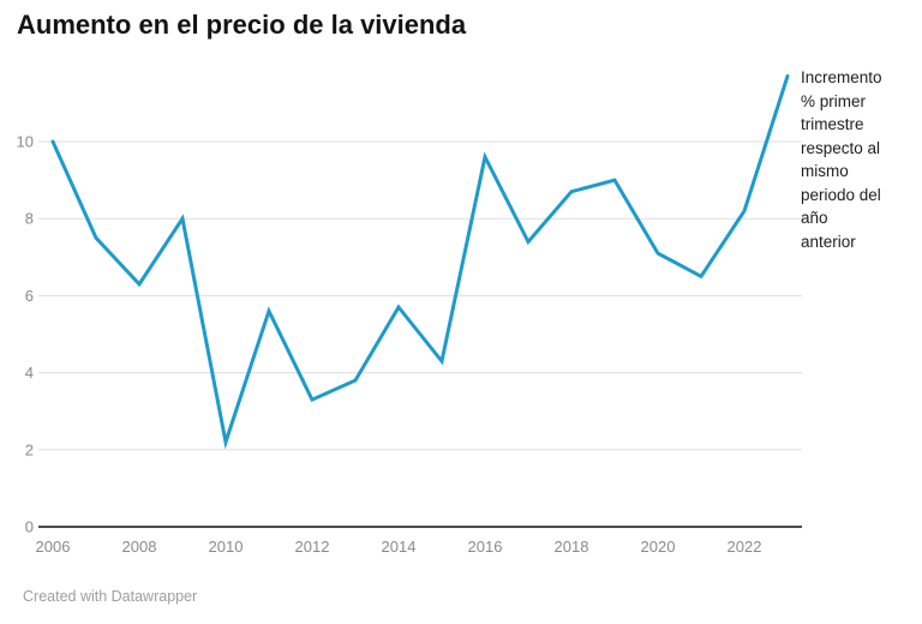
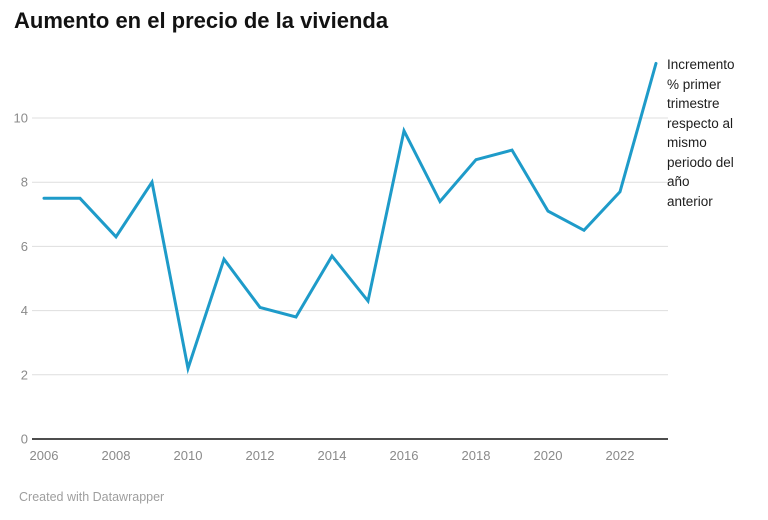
2006: 10.0 -> 7.5
2012: 3.3 -> 4.1
2022: 8.2 -> 7.7
